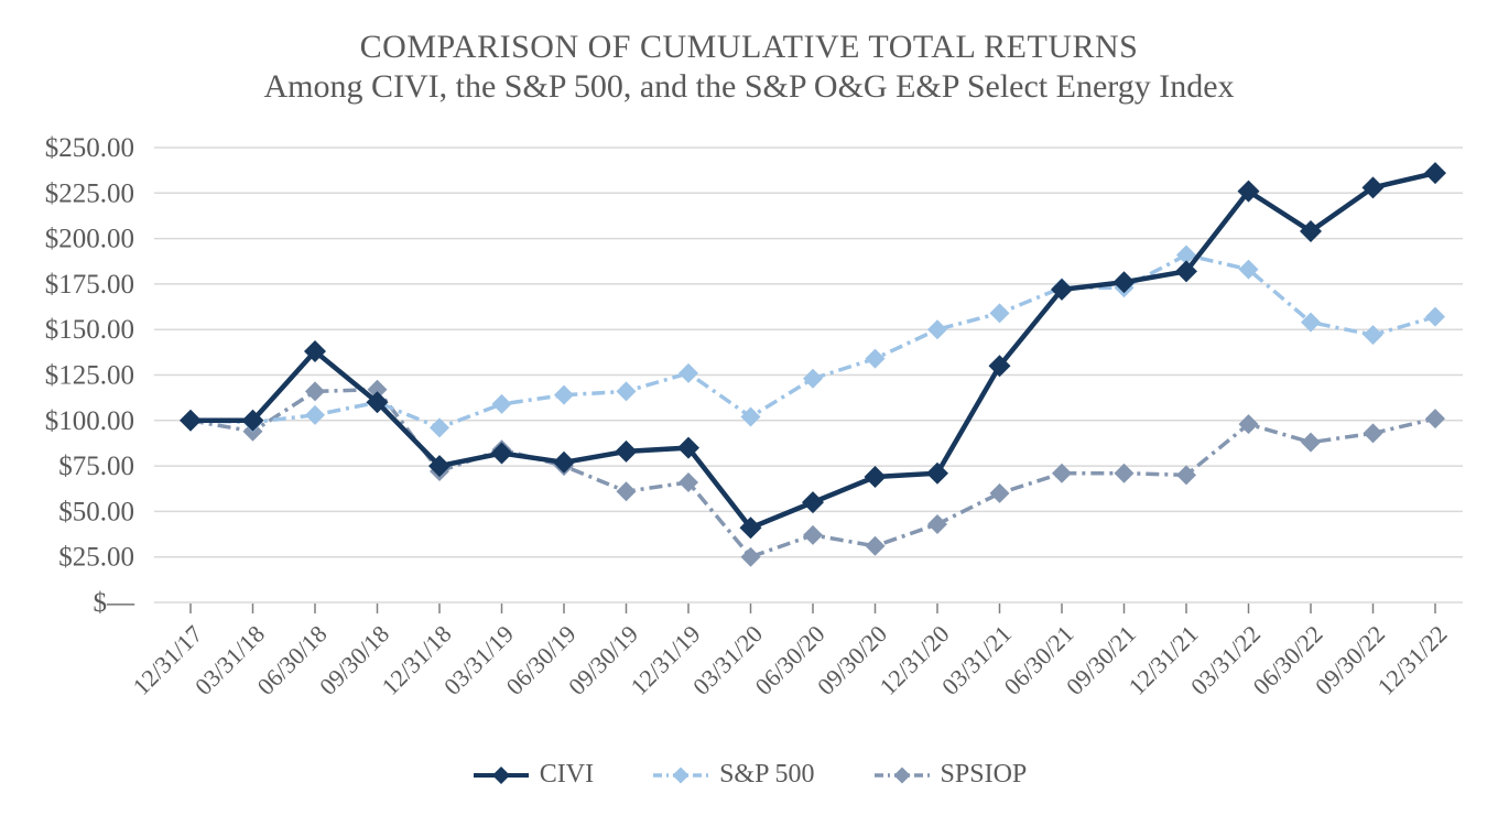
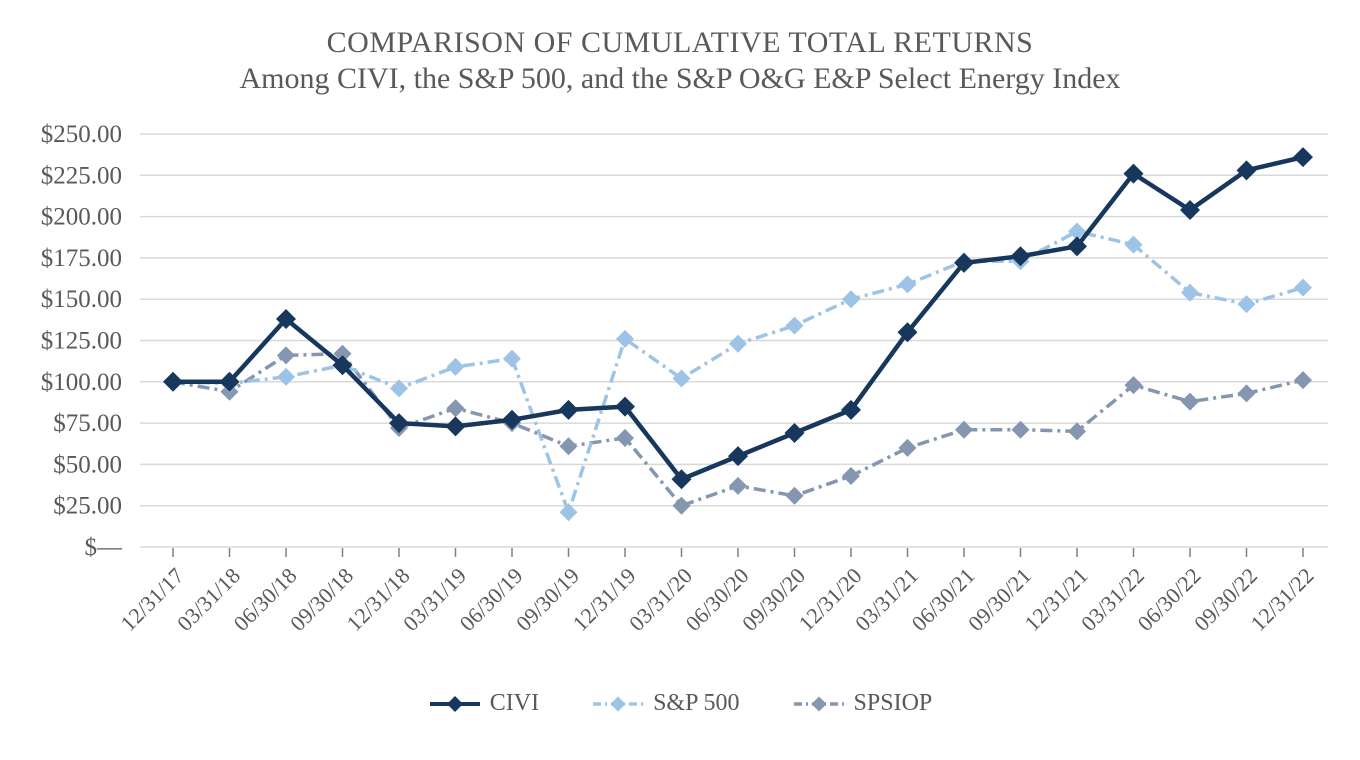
CIVI/03/31/19: $82 -> $73
S&P 500/09/30/19: $116 -> $21
CIVI/12/31/20: $71 -> $83
